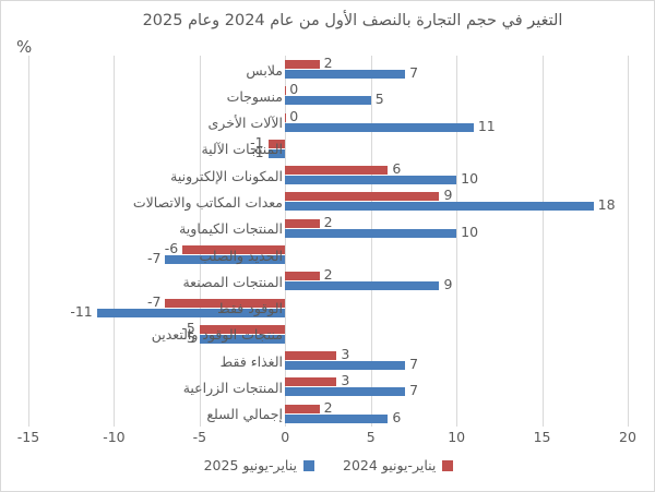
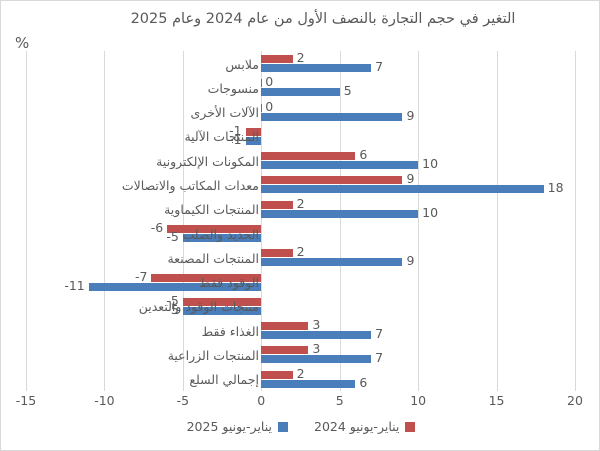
يناير-يونيو 2025/الآلات الأخرى: 11 -> 9
يناير-يونيو 2025/الحديد والصلب: -7 -> -5
